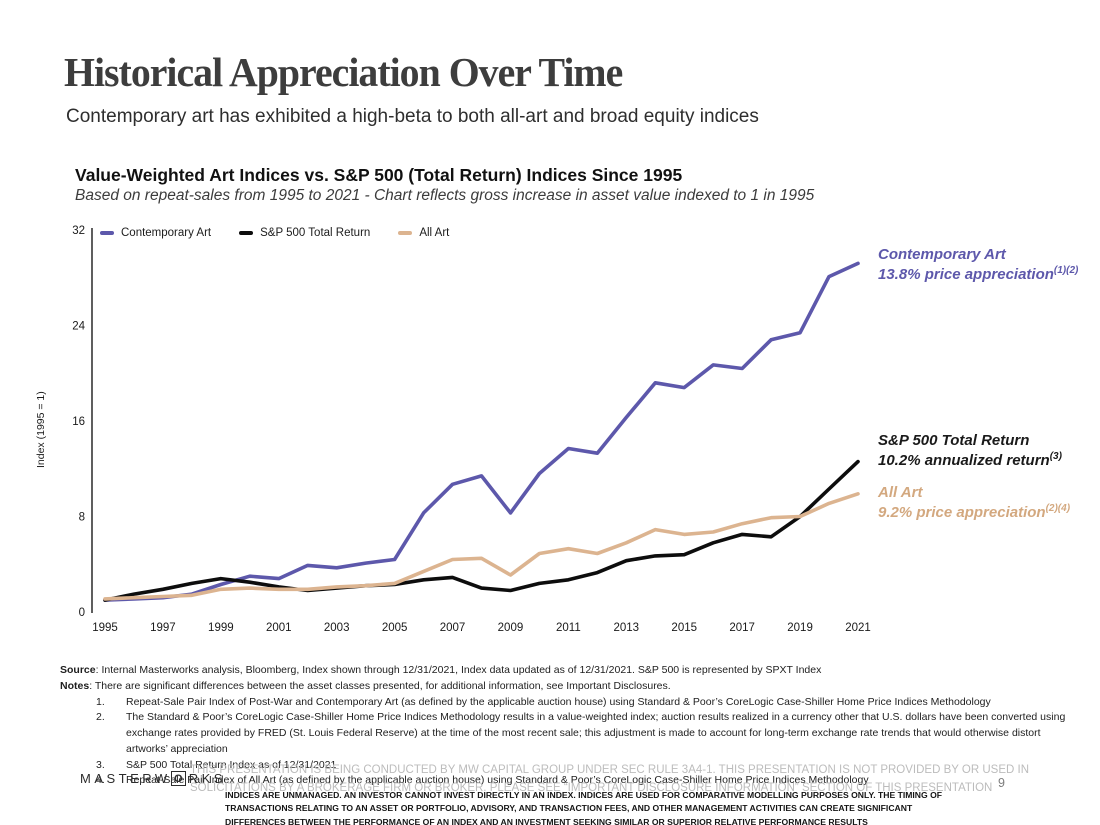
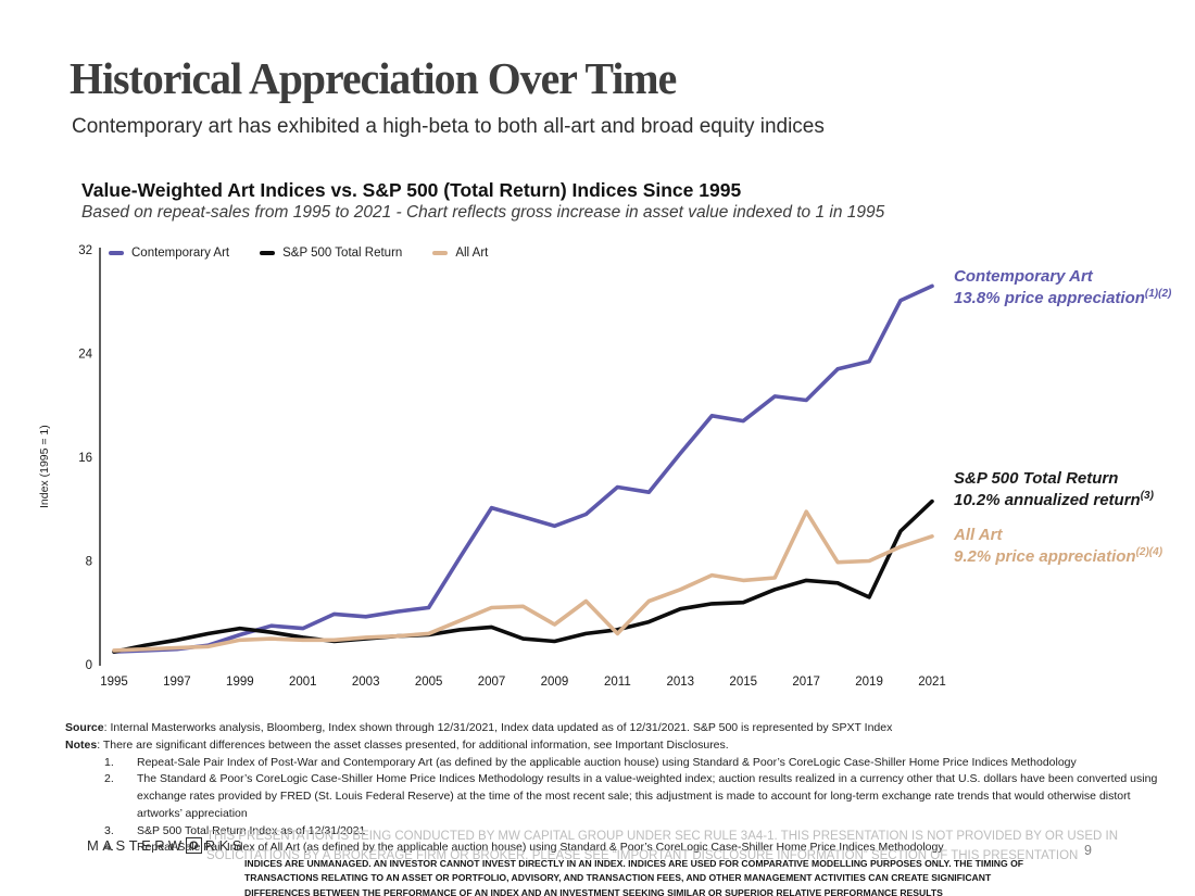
Contemporary Art/2007: 10.7 -> 12.1
Contemporary Art/2009: 8.3 -> 10.7
All Art/2011: 5.3 -> 2.4
All Art/2017: 7.4 -> 11.8
S&P 500 Total Return/2019: 8.0 -> 5.2
